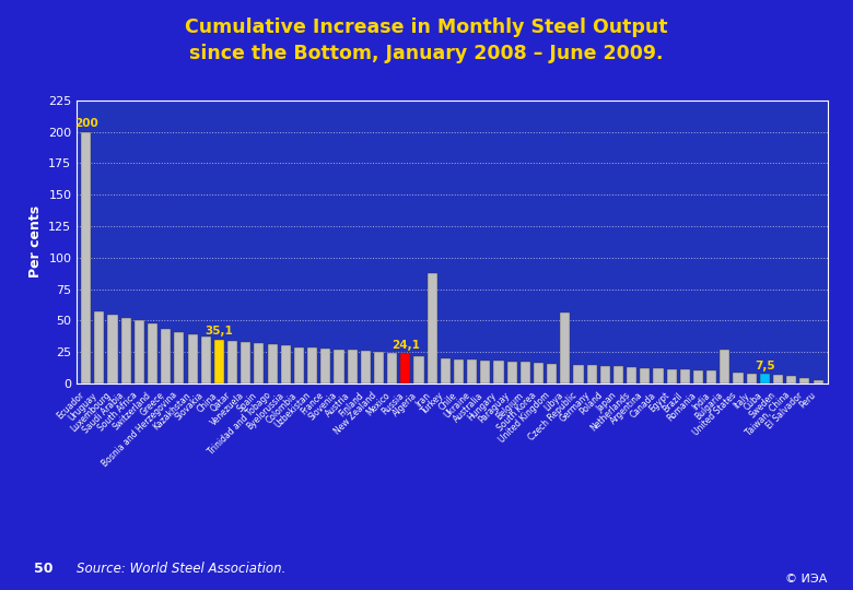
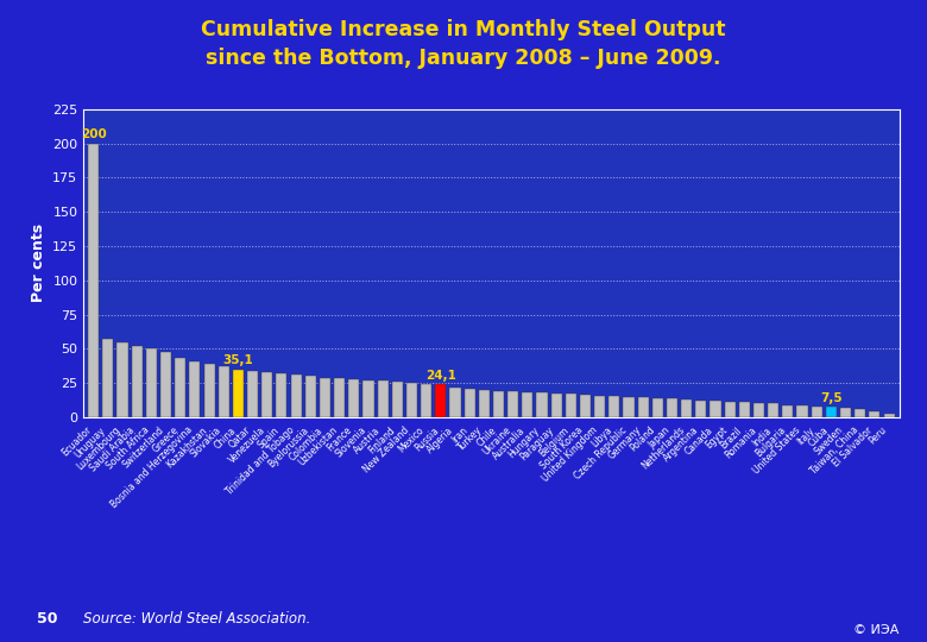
Iran: 88 -> 21
Libya: 56 -> 16
Bulgaria: 27 -> 9
